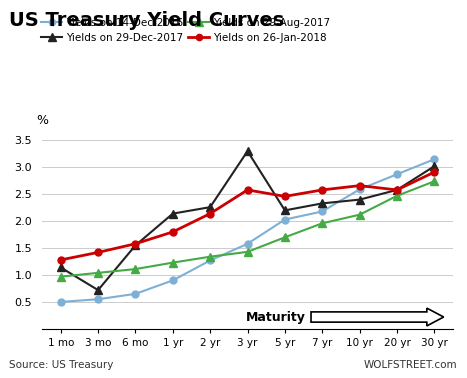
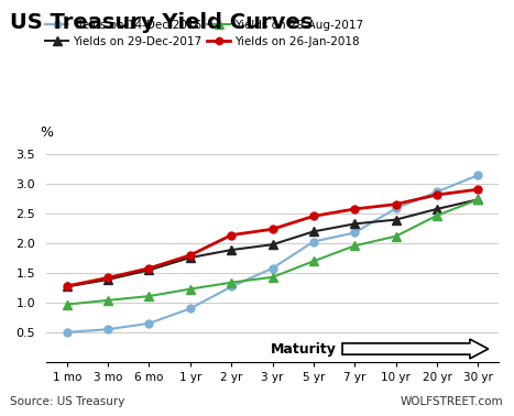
Yields on 29-Dec-2017/1 mo: 1.14 -> 1.27
Yields on 29-Dec-2017/3 mo: 0.72 -> 1.39
Yields on 29-Dec-2017/1 yr: 2.14 -> 1.76
Yields on 29-Dec-2017/2 yr: 2.26 -> 1.89
Yields on 29-Dec-2017/3 yr: 3.30 -> 1.98
Yields on 26-Jan-2018/3 yr: 2.58 -> 2.24
Yields on 26-Jan-2018/20 yr: 2.58 -> 2.82
Yields on 29-Dec-2017/30 yr: 3.02 -> 2.74
